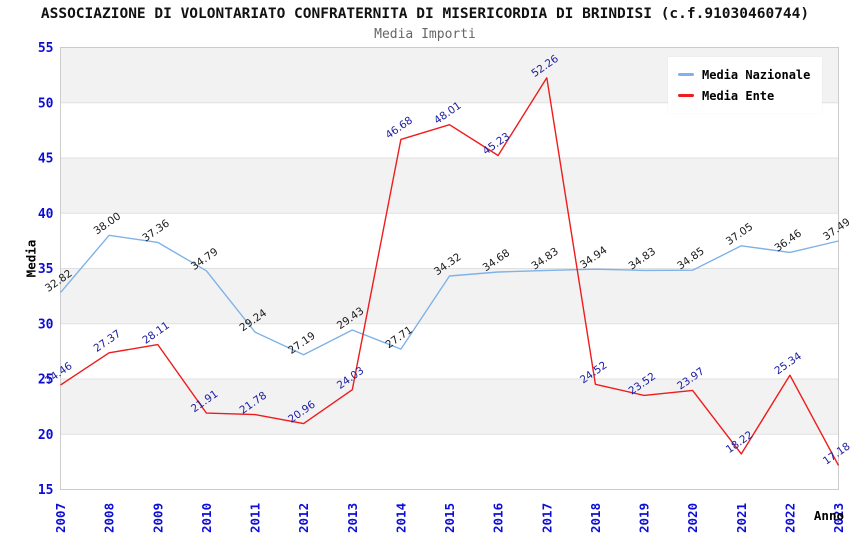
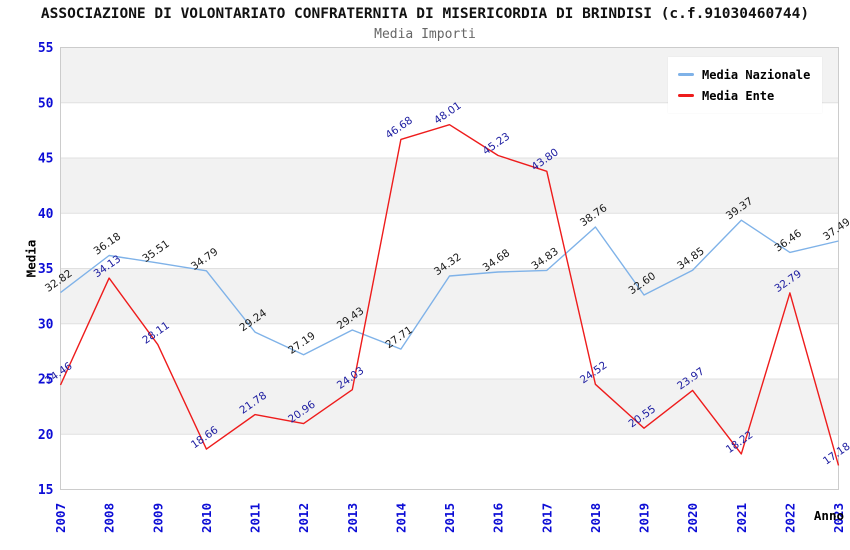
Media Nazionale/2008: 38.00 -> 36.18
Media Ente/2008: 27.37 -> 34.13
Media Nazionale/2009: 37.36 -> 35.51
Media Ente/2010: 21.91 -> 18.66
Media Ente/2017: 52.26 -> 43.80
Media Nazionale/2018: 34.94 -> 38.76
Media Nazionale/2019: 34.83 -> 32.60
Media Ente/2019: 23.52 -> 20.55
Media Nazionale/2021: 37.05 -> 39.37
Media Ente/2022: 25.34 -> 32.79
